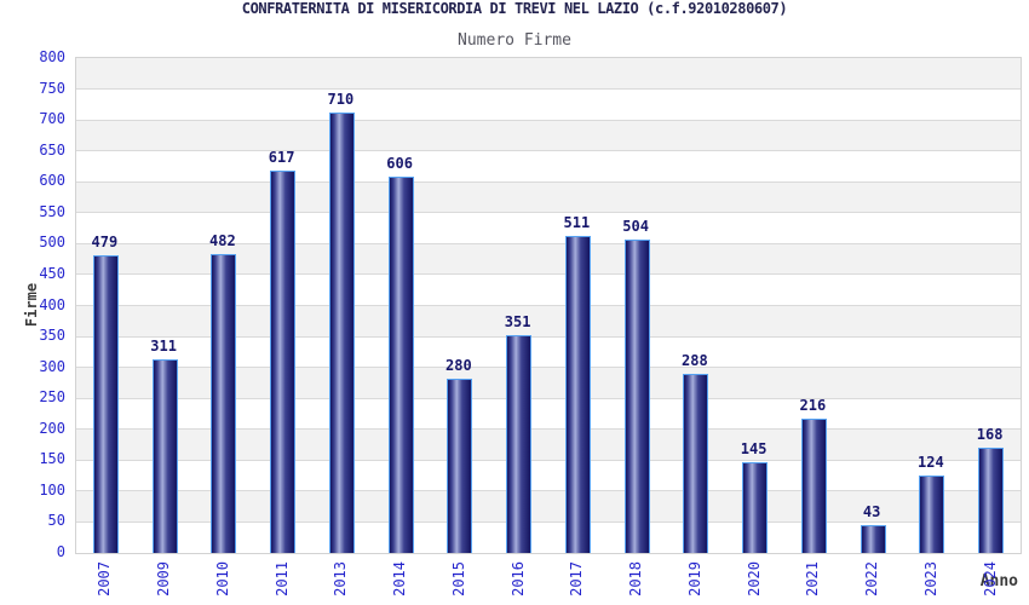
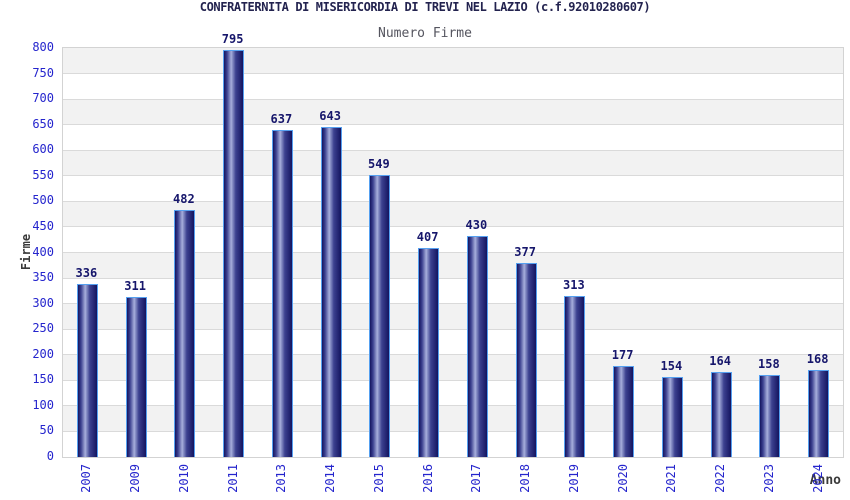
2007: 479 -> 336
2011: 617 -> 795
2013: 710 -> 637
2014: 606 -> 643
2015: 280 -> 549
2016: 351 -> 407
2017: 511 -> 430
2018: 504 -> 377
2019: 288 -> 313
2020: 145 -> 177
2021: 216 -> 154
2022: 43 -> 164
2023: 124 -> 158
